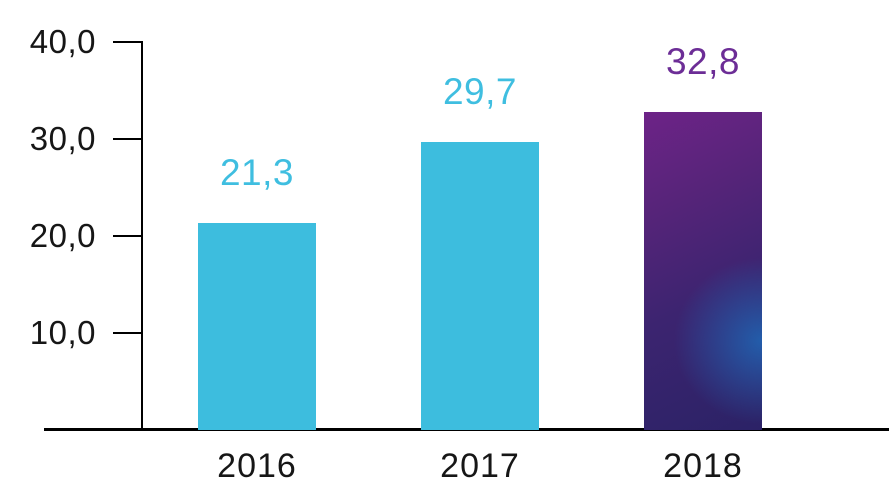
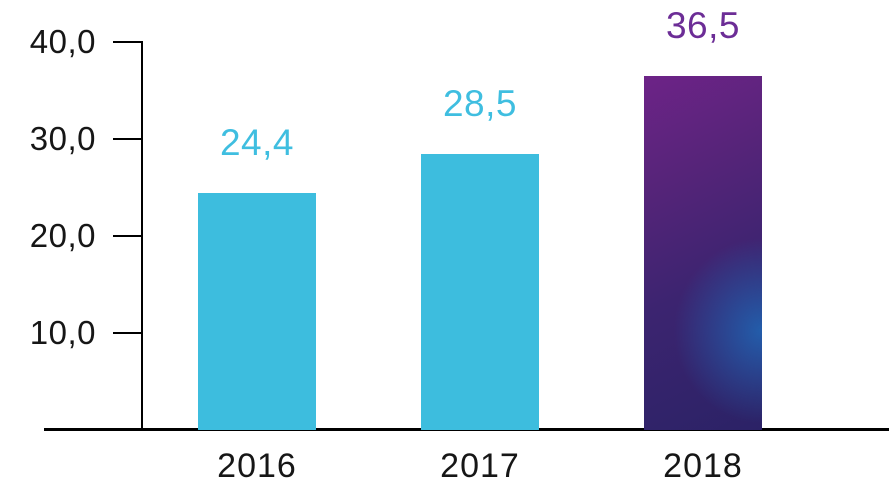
2016: 21,3 -> 24,4
2017: 29,7 -> 28,5
2018: 32,8 -> 36,5
